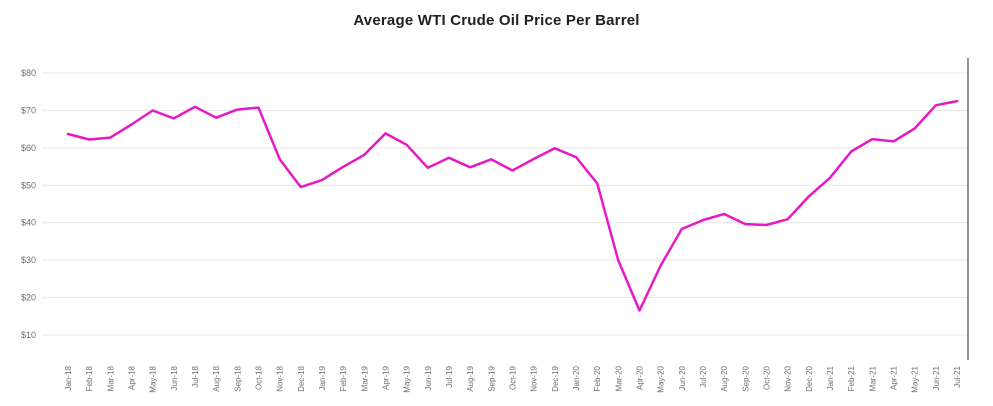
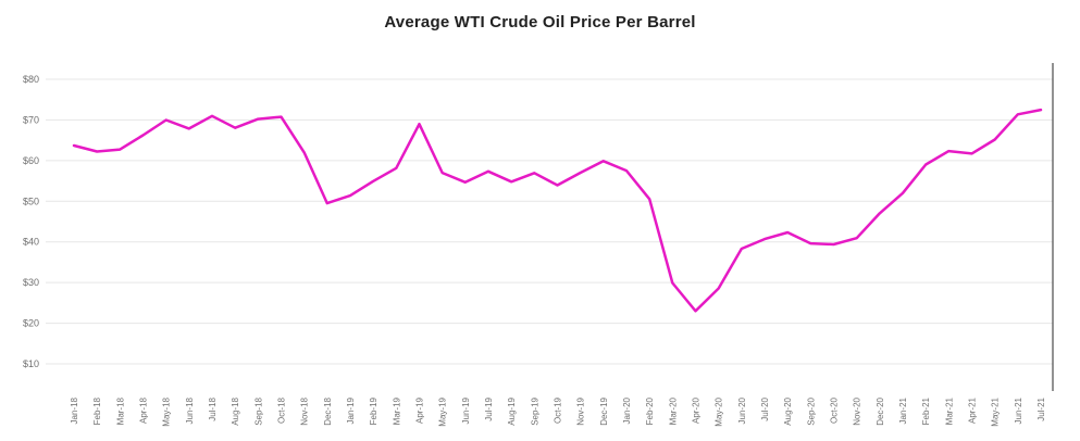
Nov-18: $57 -> $62
Apr-19: $64 -> $69
May-19: $61 -> $57
Apr-20: $17 -> $23
